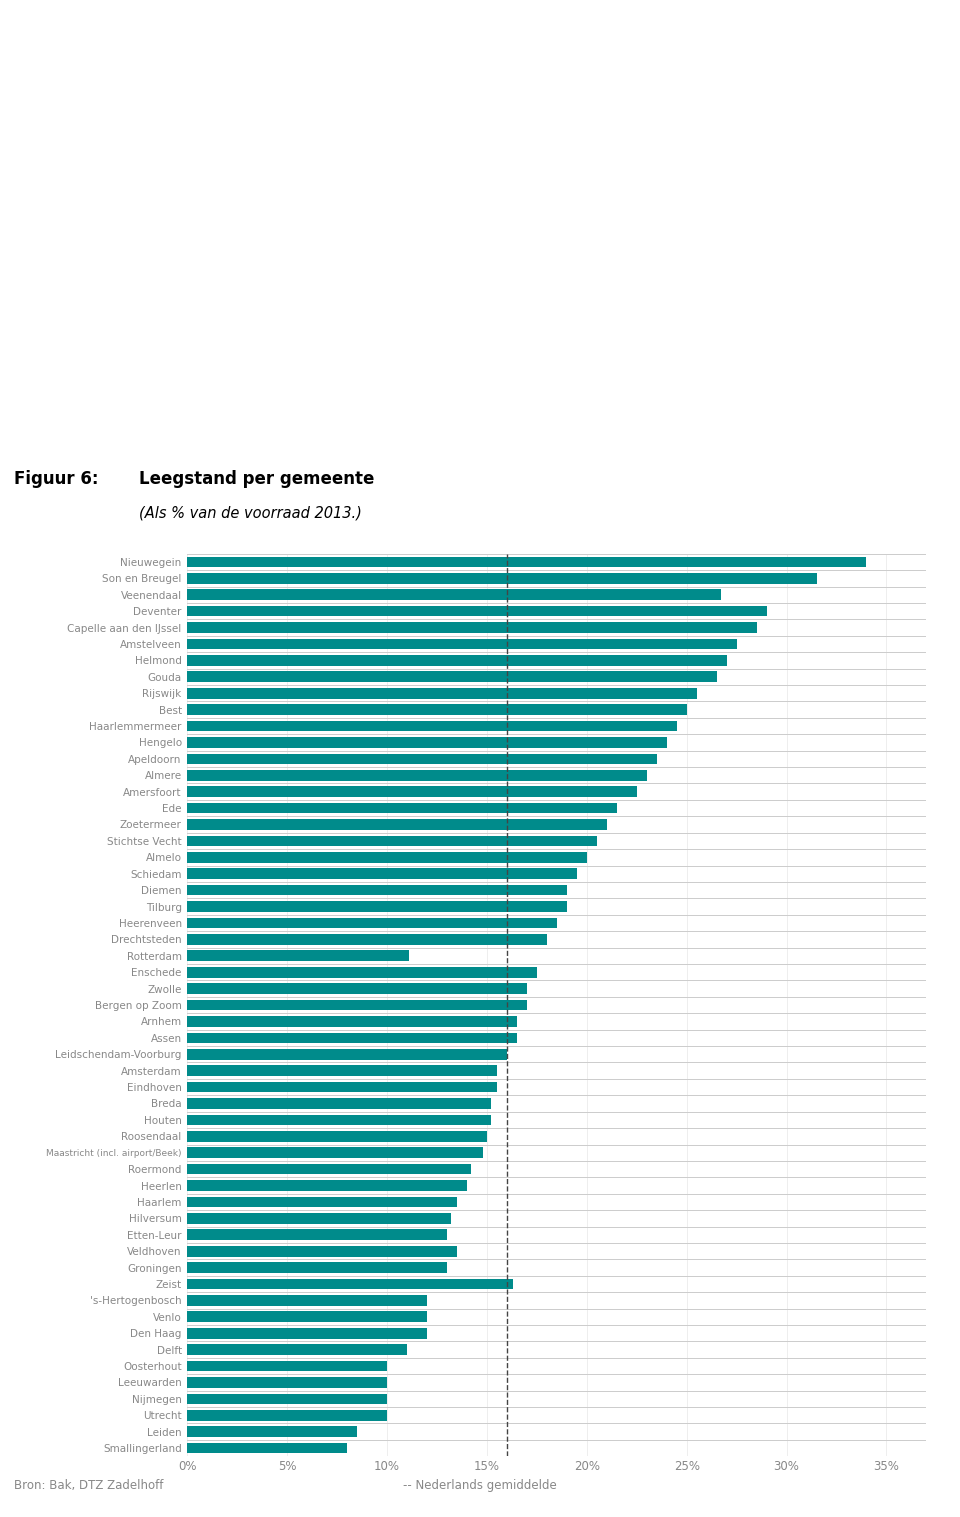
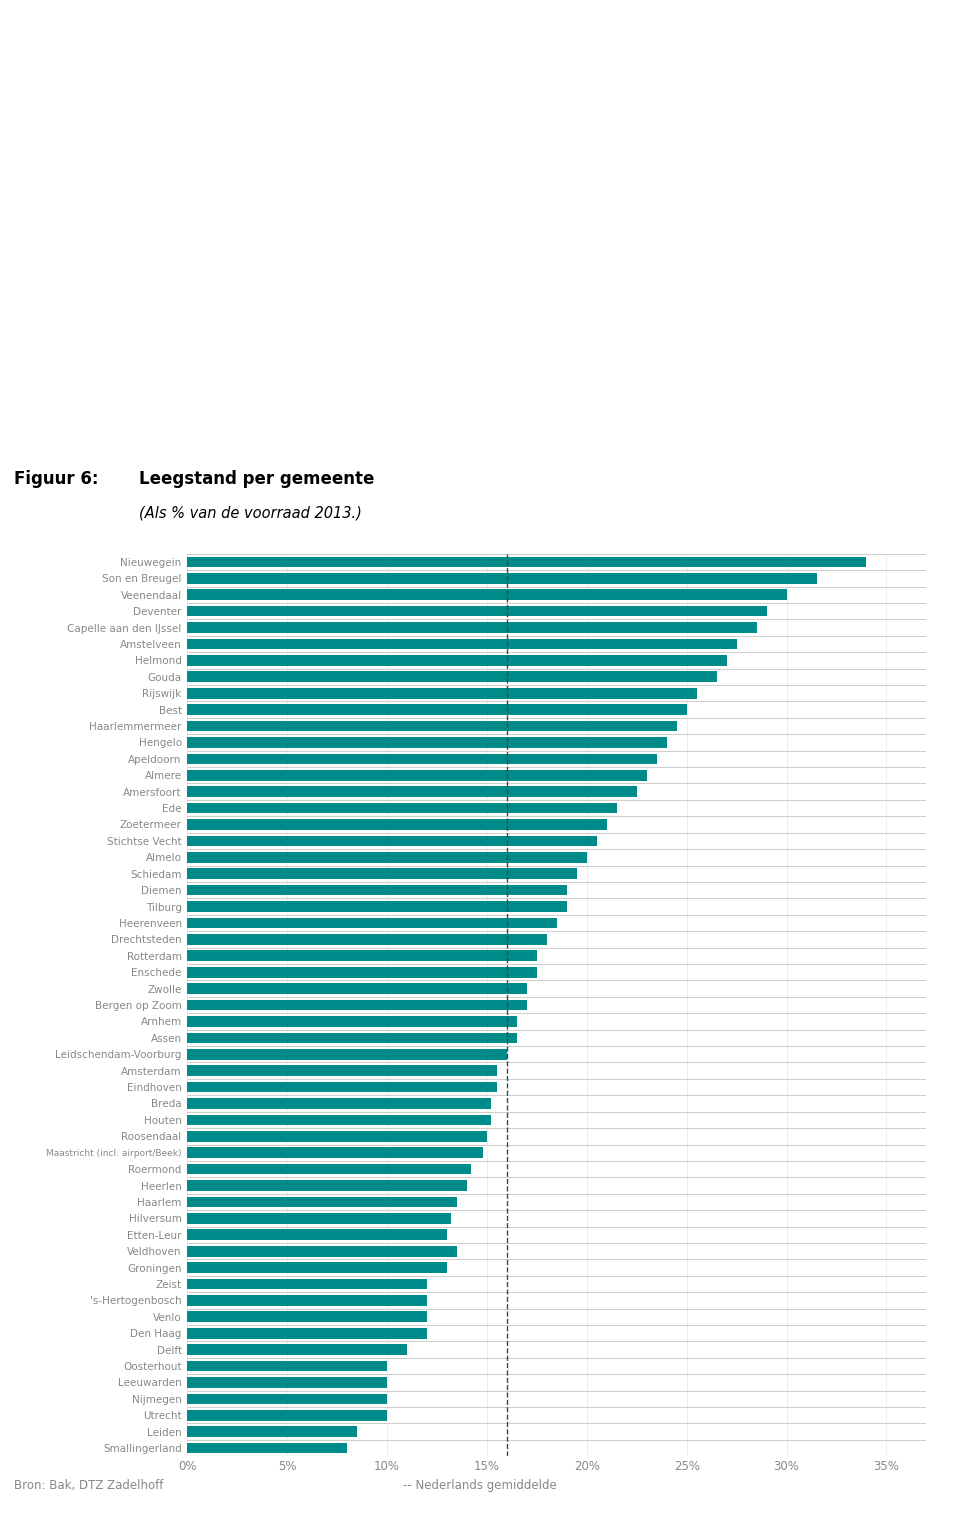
Veenendaal: 26.7% -> 30.0%
Rotterdam: 11.1% -> 17.5%
Zeist: 16.3% -> 12.0%
